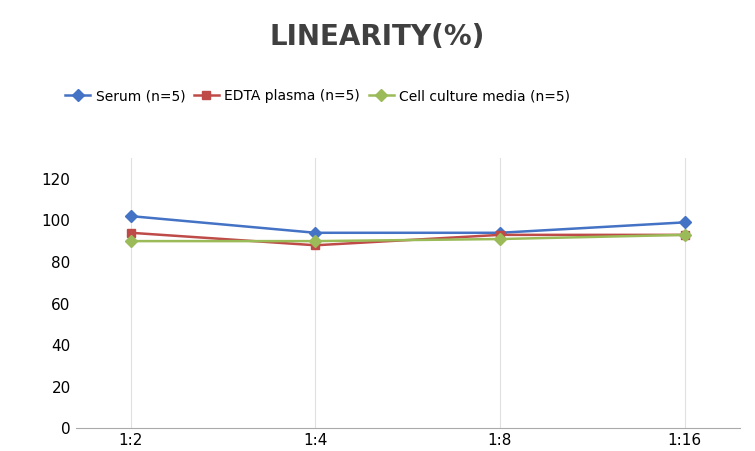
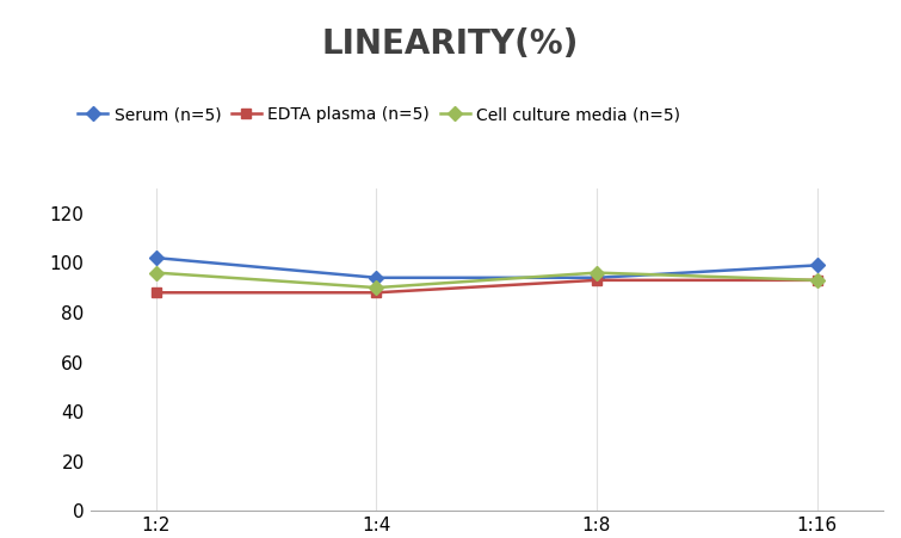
EDTA plasma (n=5)/1:2: 94 -> 88
Cell culture media (n=5)/1:2: 90 -> 96
Cell culture media (n=5)/1:8: 91 -> 96
